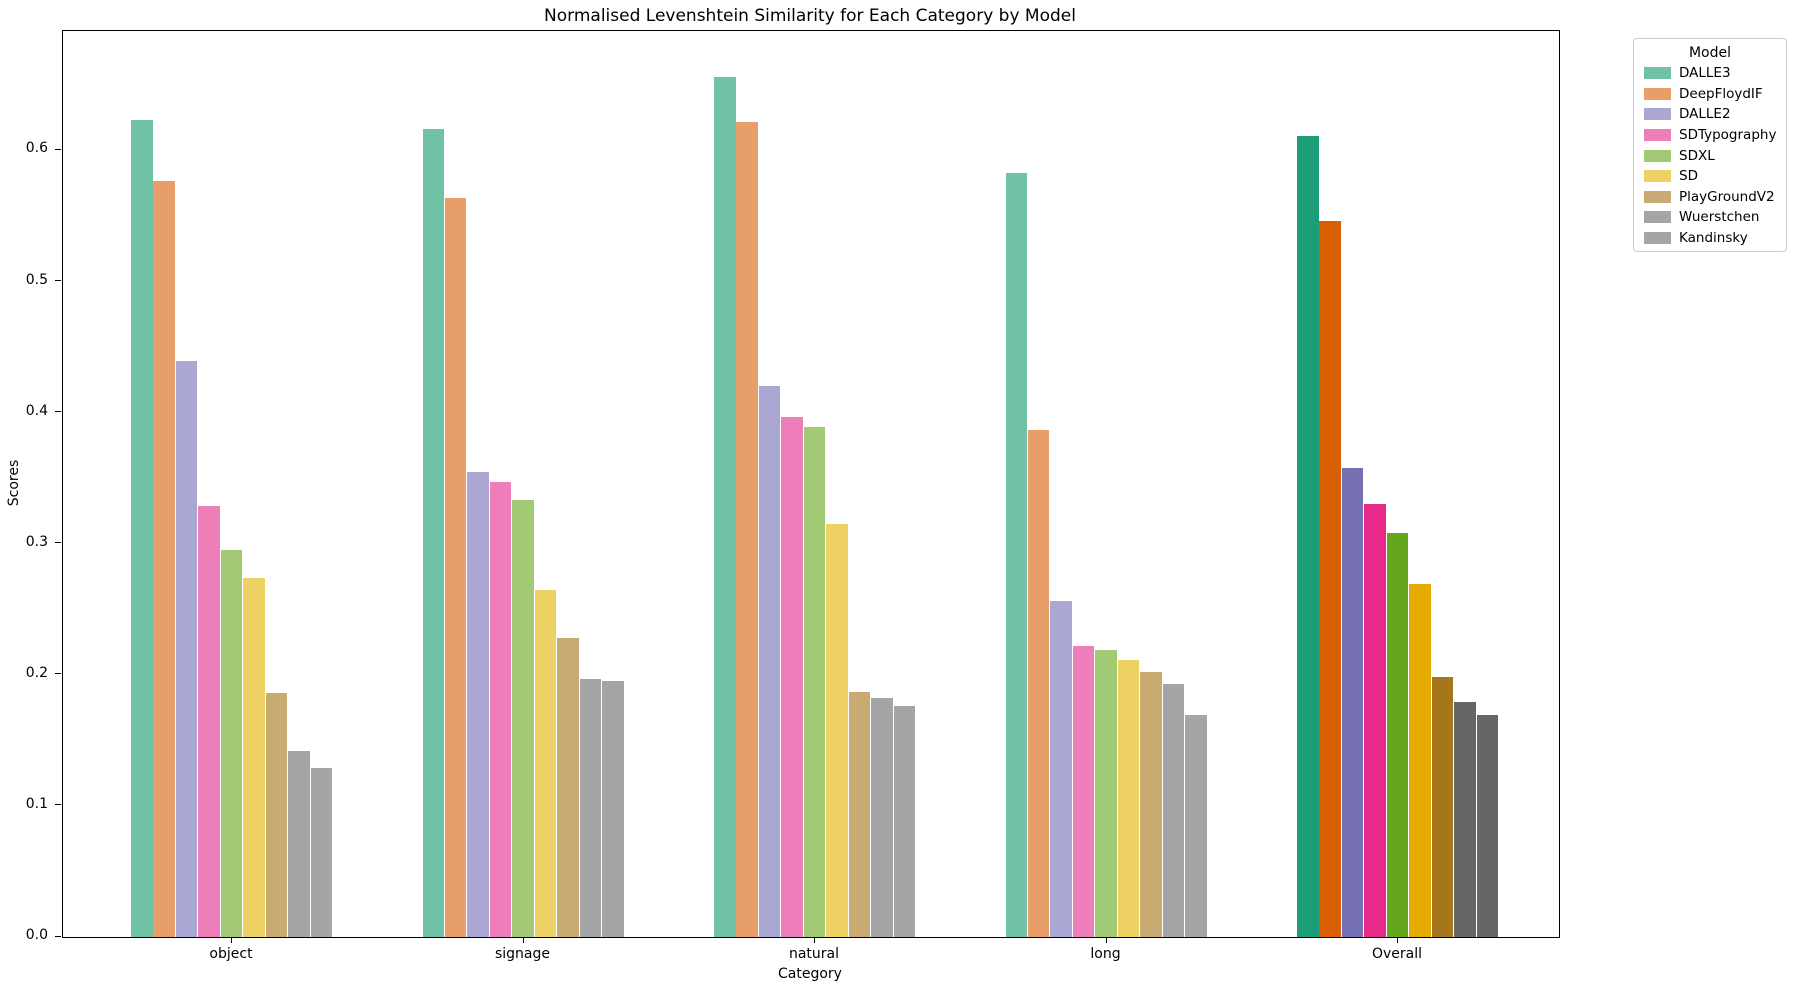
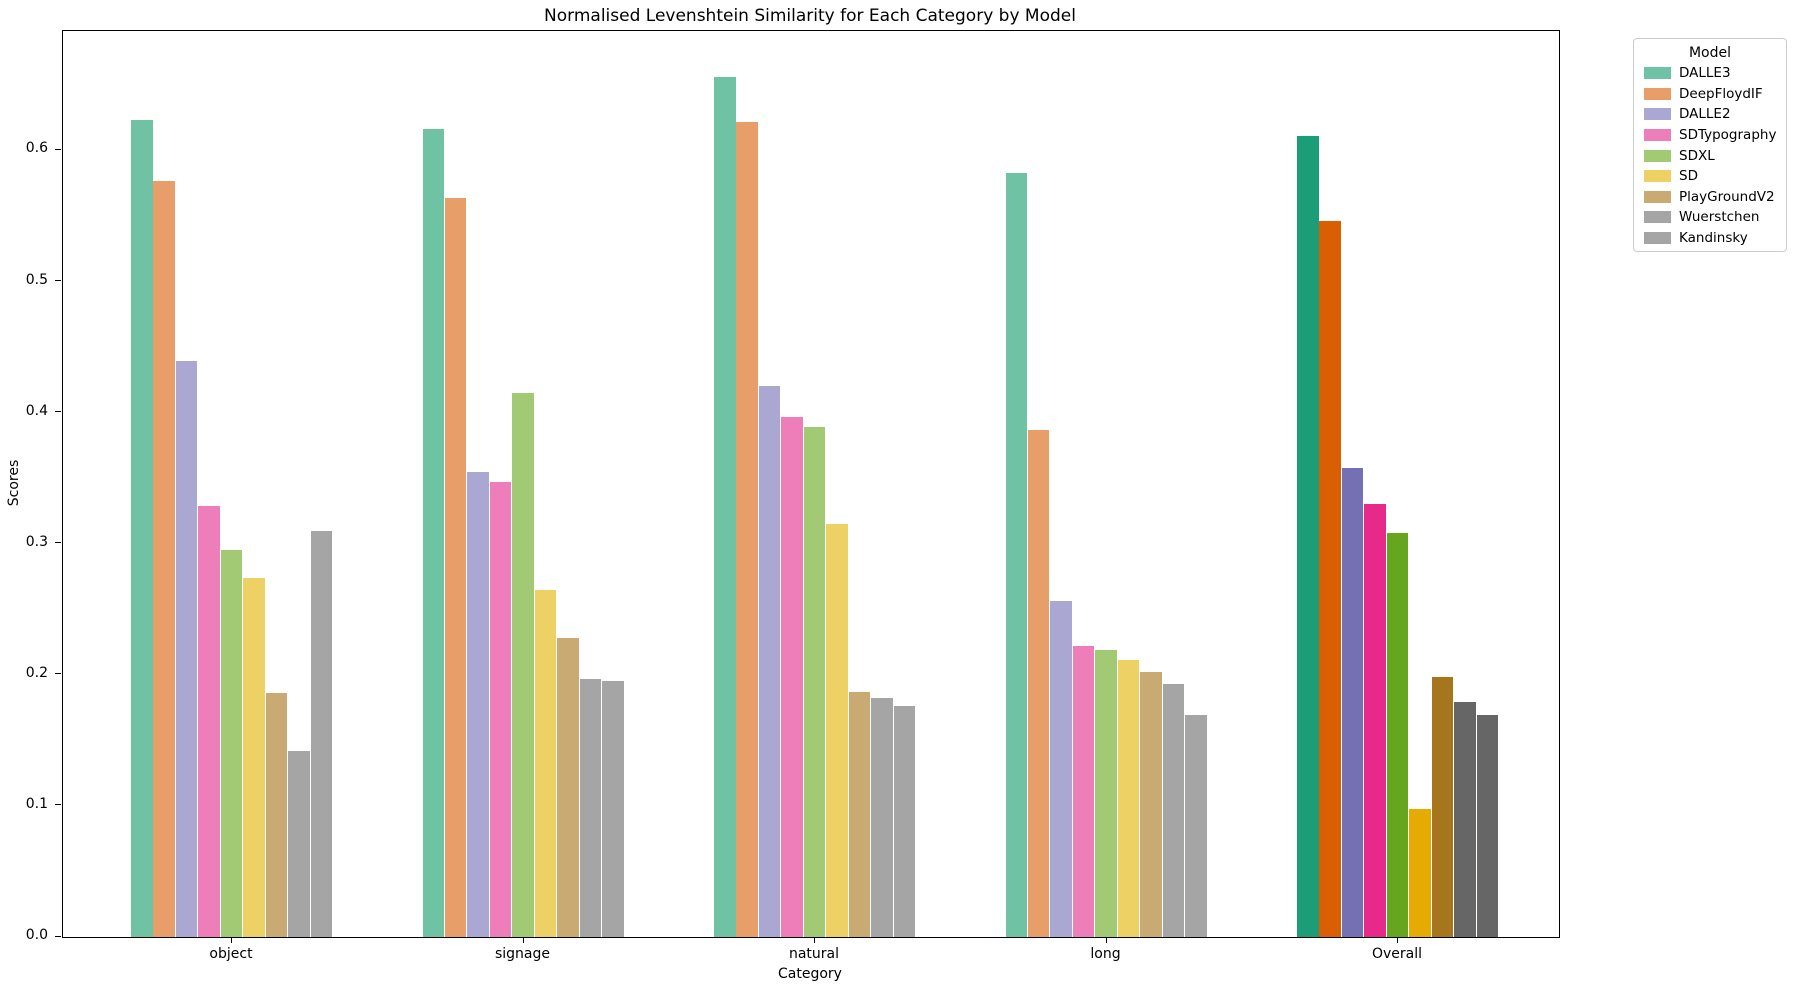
Kandinsky/object: 0.129 -> 0.310
SDXL/signage: 0.333 -> 0.415
SD/Overall: 0.269 -> 0.098
